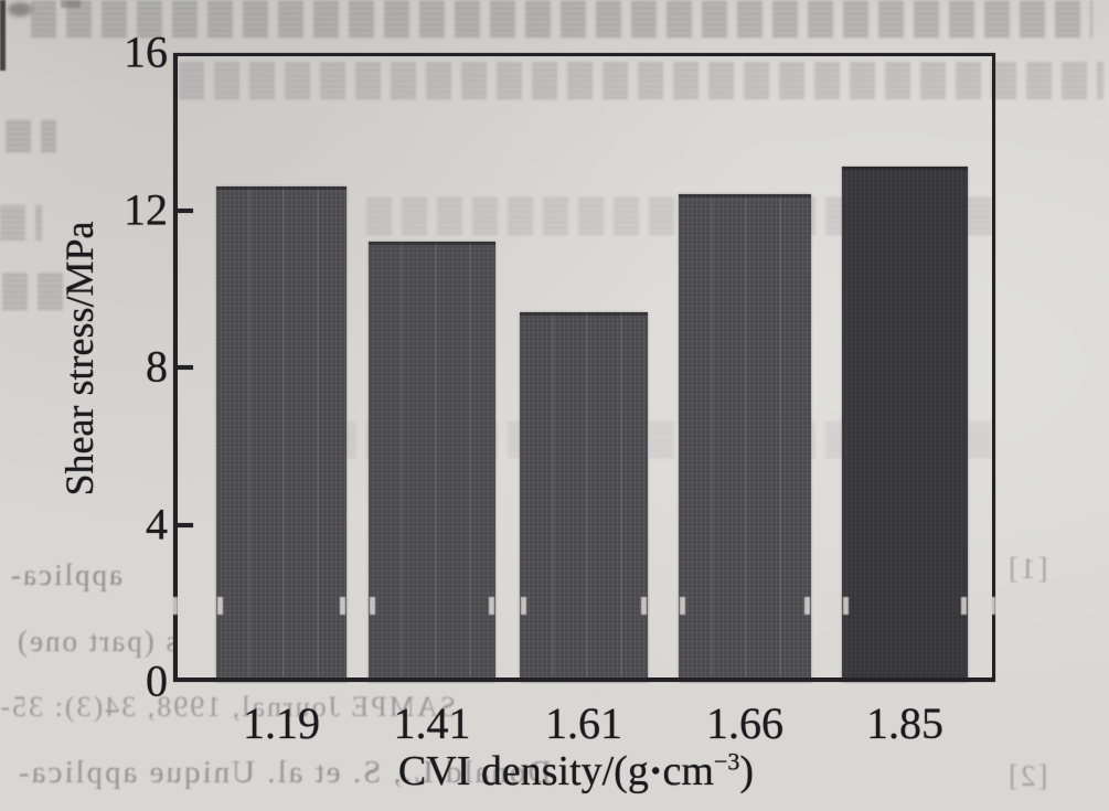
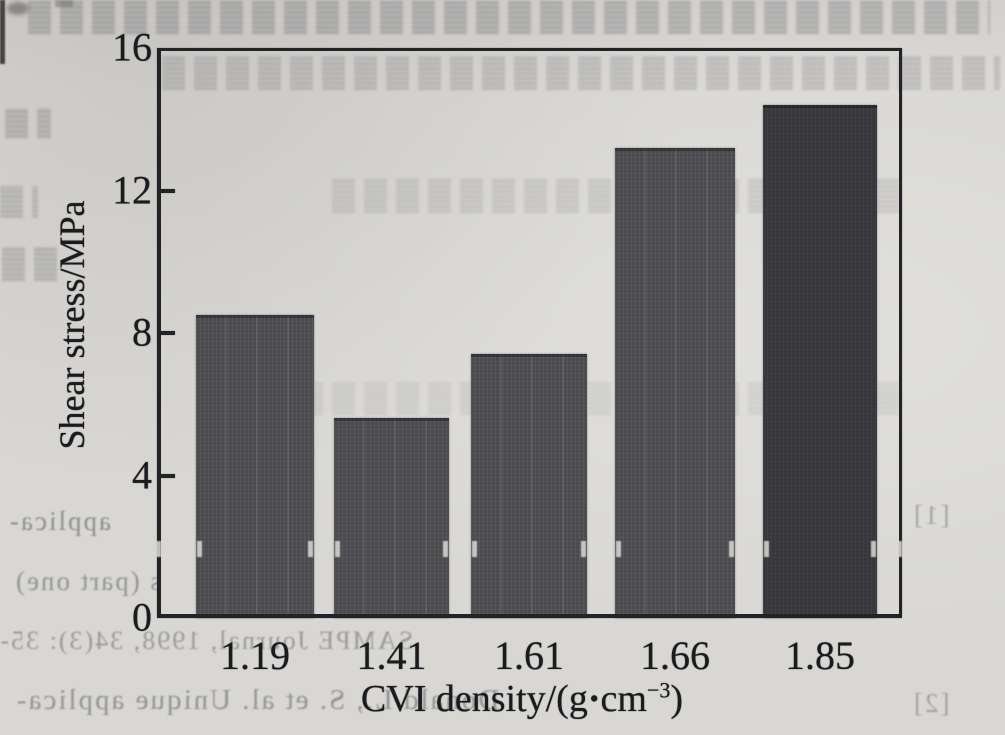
1.19: 12.6 -> 8.5
1.41: 11.2 -> 5.6
1.61: 9.4 -> 7.4
1.66: 12.4 -> 13.2
1.85: 13.1 -> 14.4
